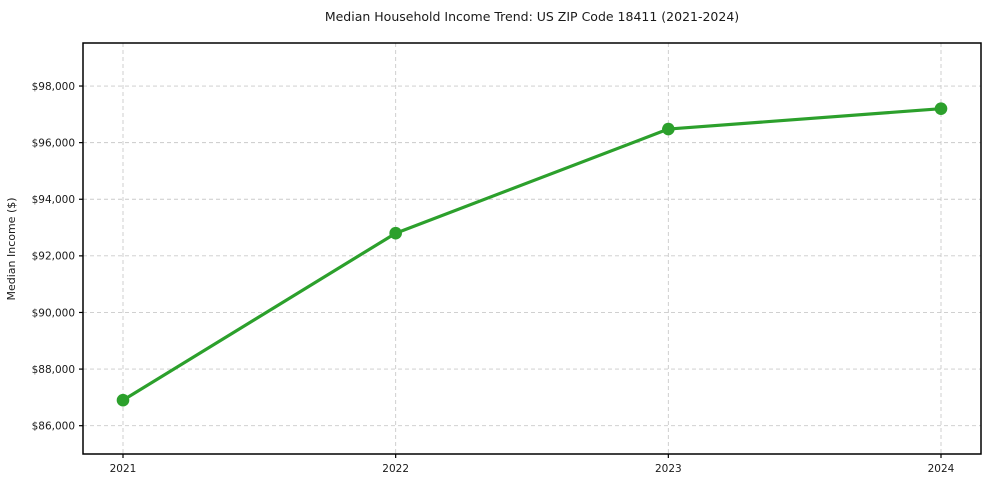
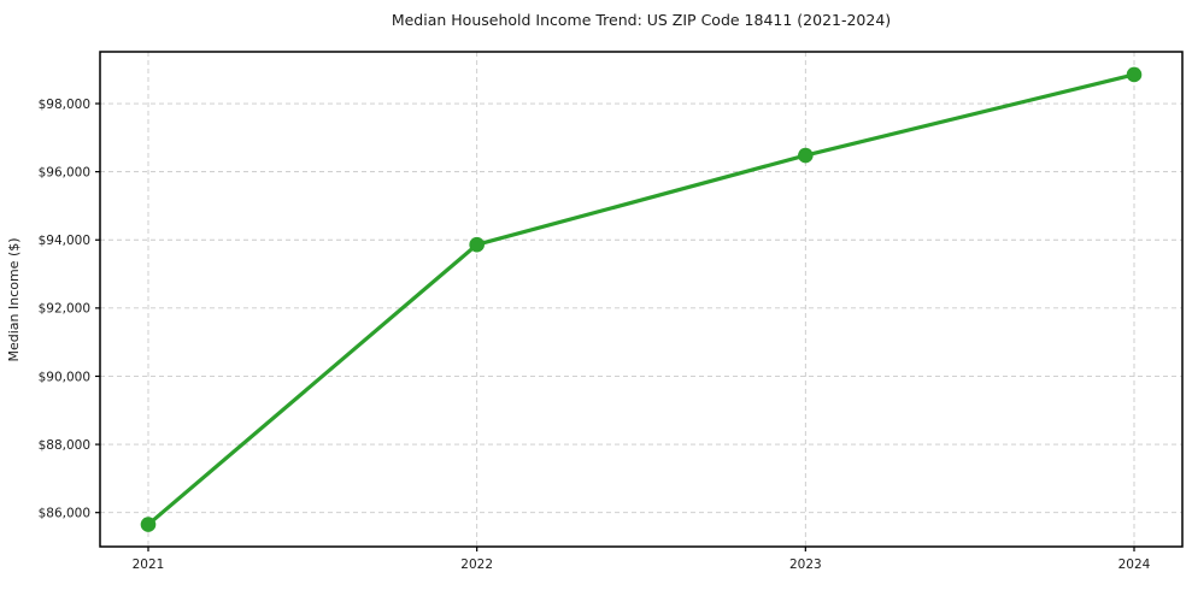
2021: $86900 -> $85600
2022: $92800 -> $93900
2024: $97200 -> $98800
